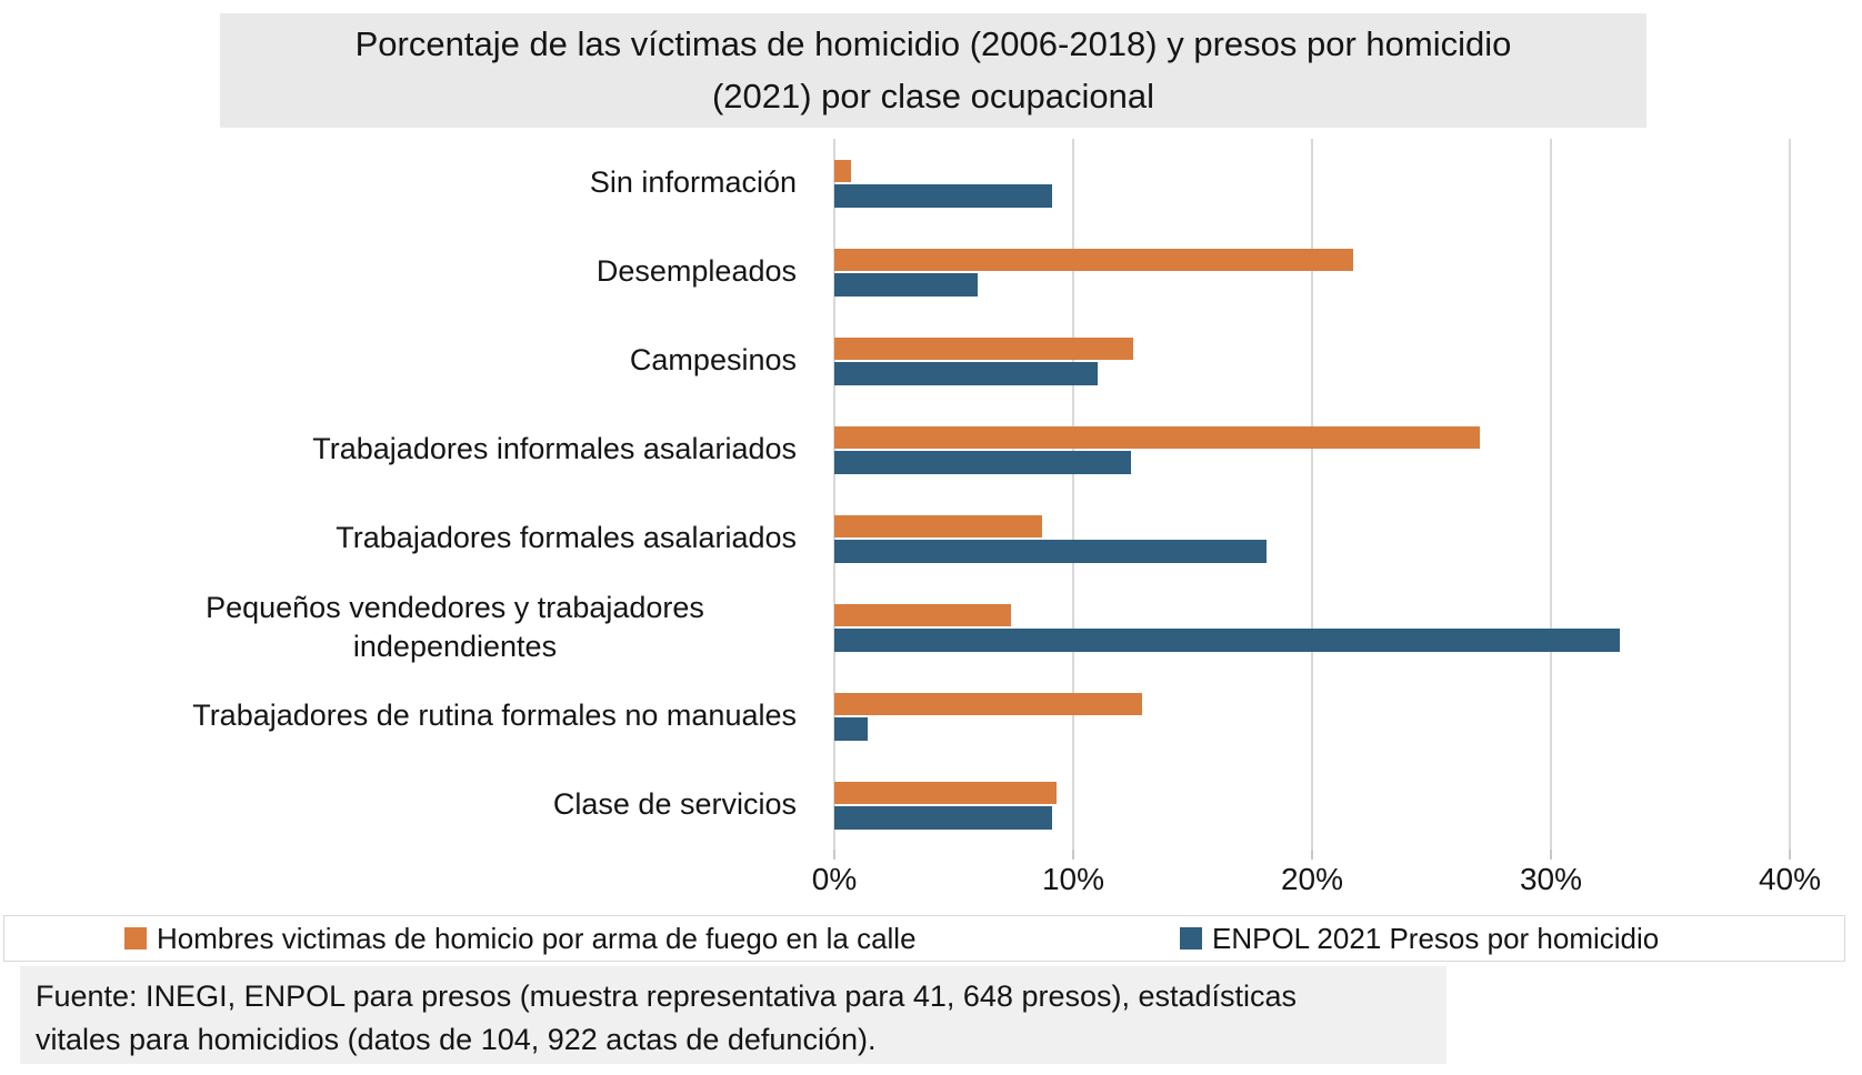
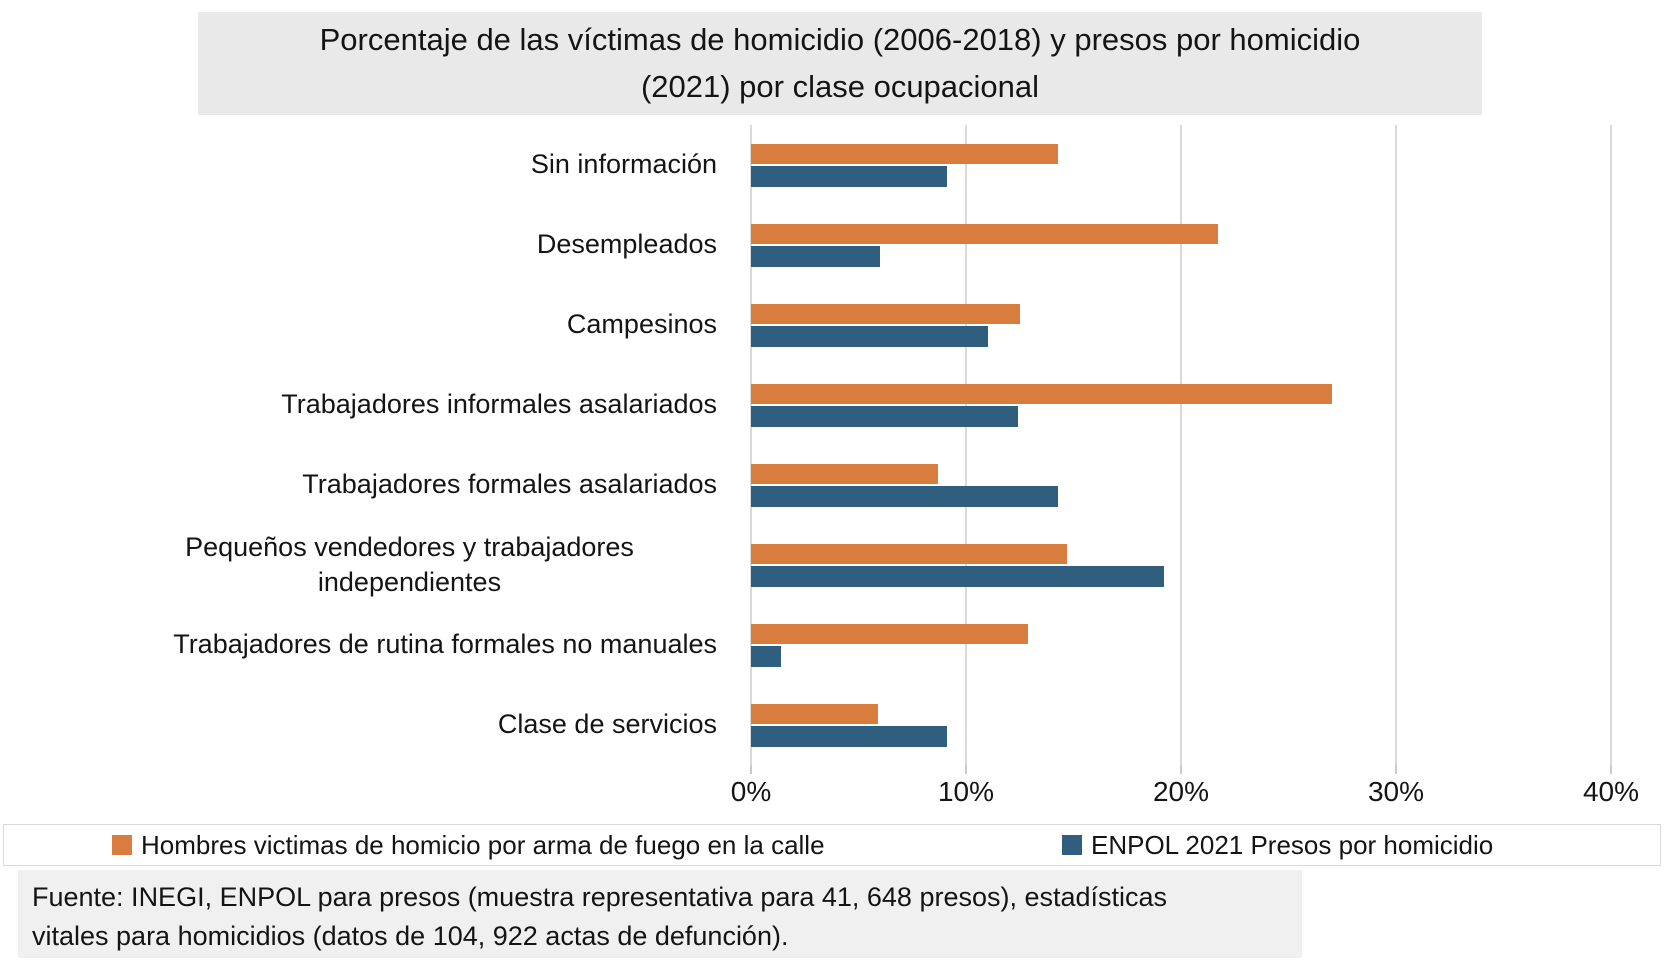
Hombres victimas de homicio por arma de fuego en la calle/Sin información: 0.7% -> 14.3%
ENPOL 2021 Presos por homicidio/Trabajadores formales asalariados: 18.1% -> 14.3%
Hombres victimas de homicio por arma de fuego en la calle/Pequeños vendedores y trabajadores independientes: 7.4% -> 14.7%
ENPOL 2021 Presos por homicidio/Pequeños vendedores y trabajadores independientes: 32.9% -> 19.2%
Hombres victimas de homicio por arma de fuego en la calle/Clase de servicios: 9.3% -> 5.9%
